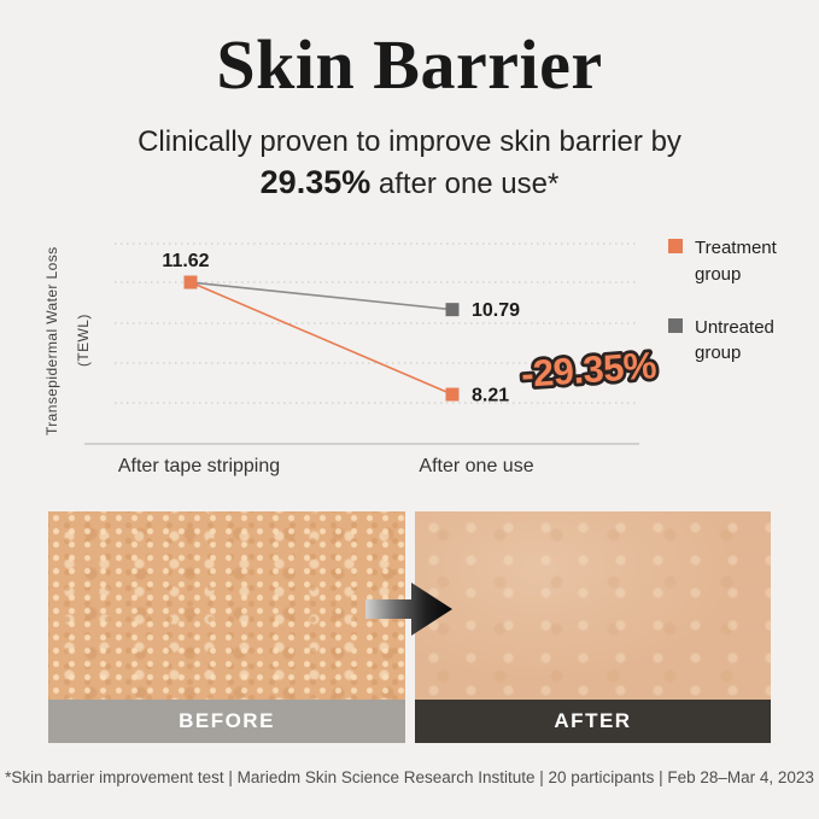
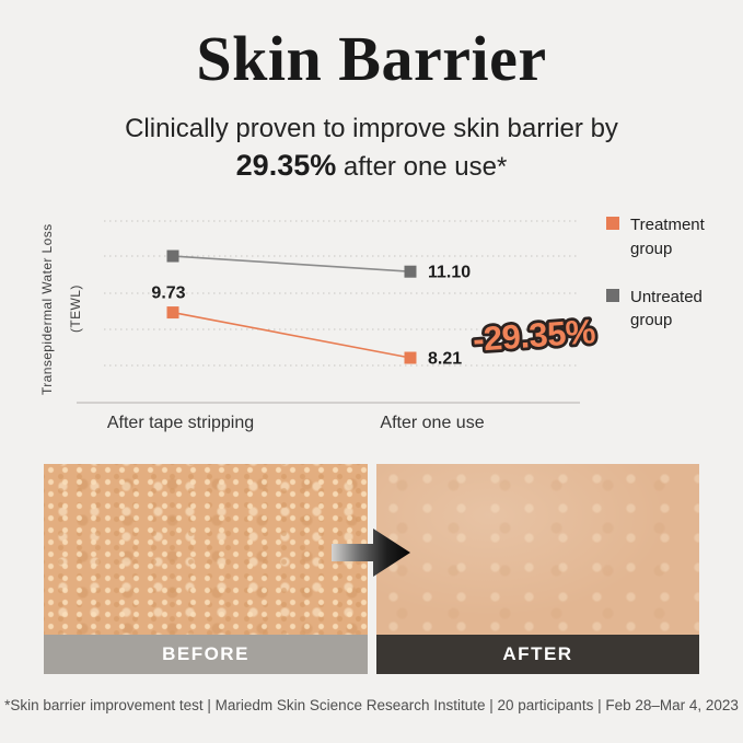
Treatment group/After tape stripping: 11.62 -> 9.73
Untreated group/After one use: 10.79 -> 11.10
